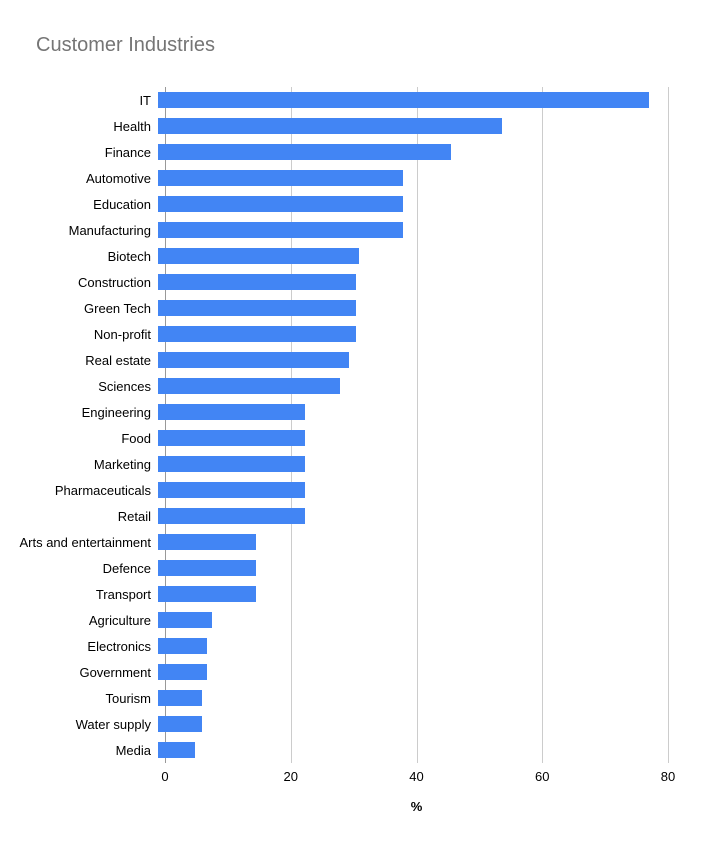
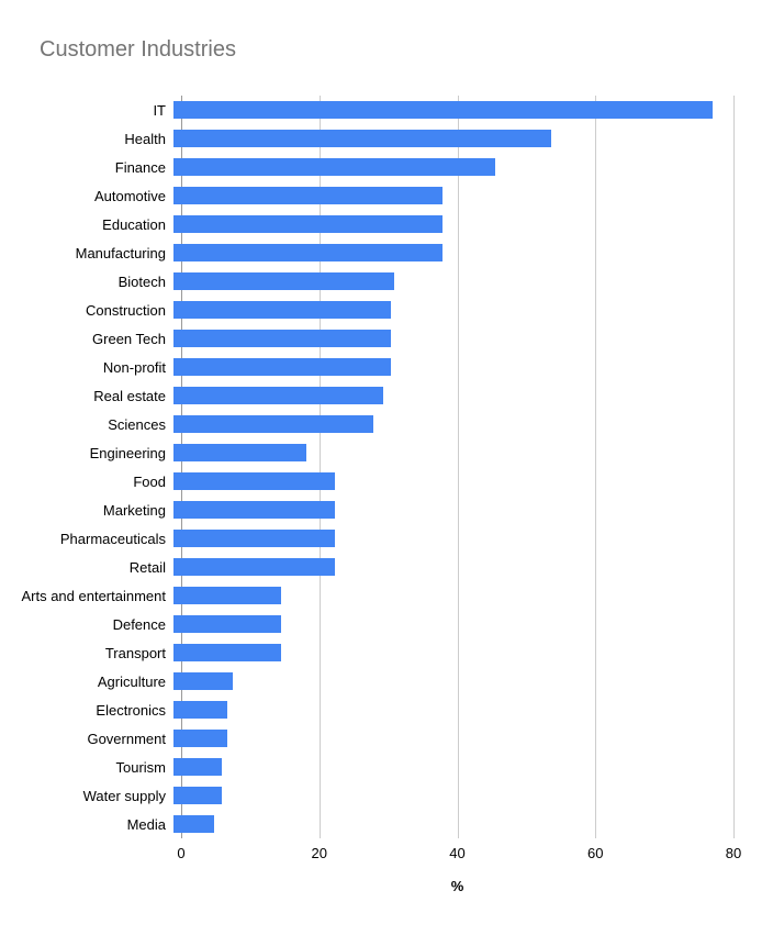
Engineering: 23 -> 19
